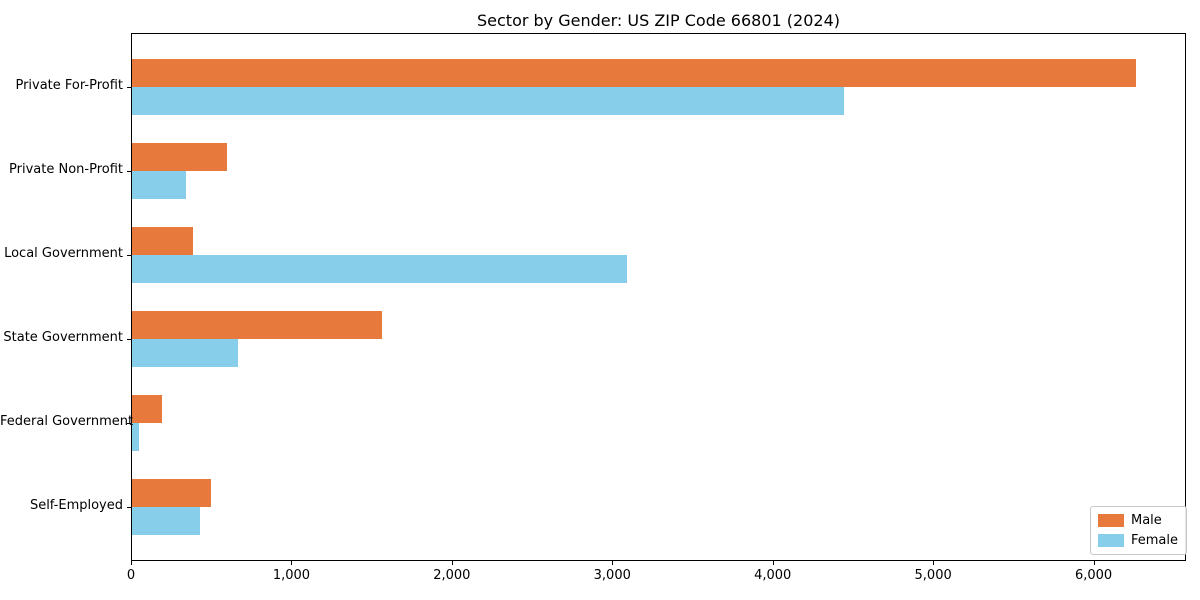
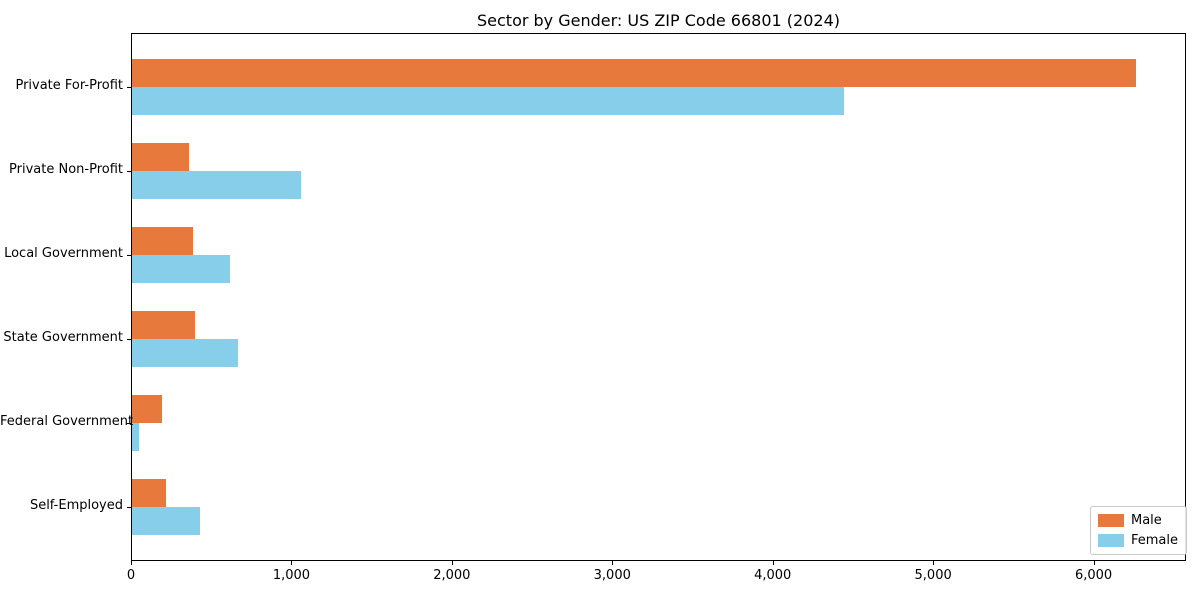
Male/Private Non-Profit: 590 -> 360
Female/Private Non-Profit: 340 -> 1060
Female/Local Government: 3090 -> 610
Male/State Government: 1560 -> 400
Male/Self-Employed: 490 -> 220
